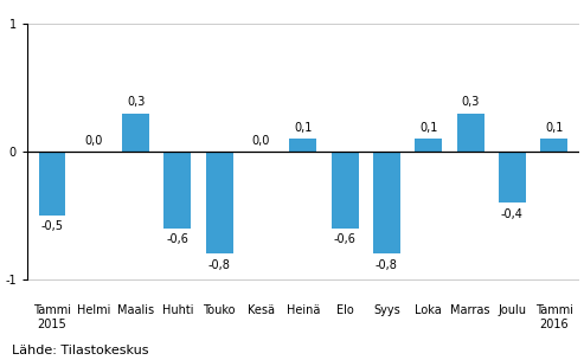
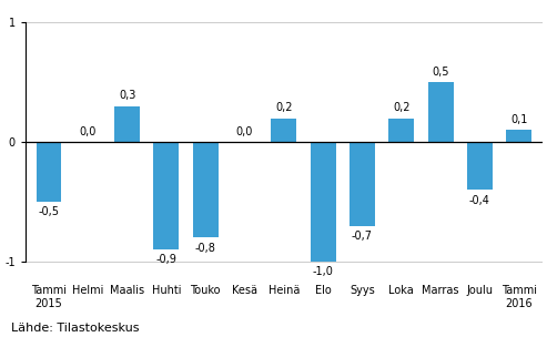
Huhti: -0,6 -> -0,9
Heinä: 0,1 -> 0,2
Elo: -0,6 -> -1,0
Syys: -0,8 -> -0,7
Loka: 0,1 -> 0,2
Marras: 0,3 -> 0,5
